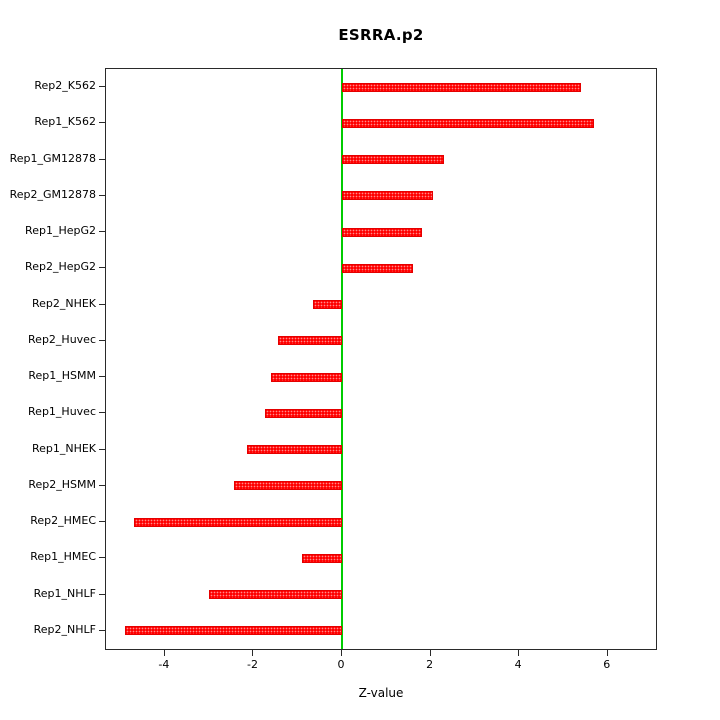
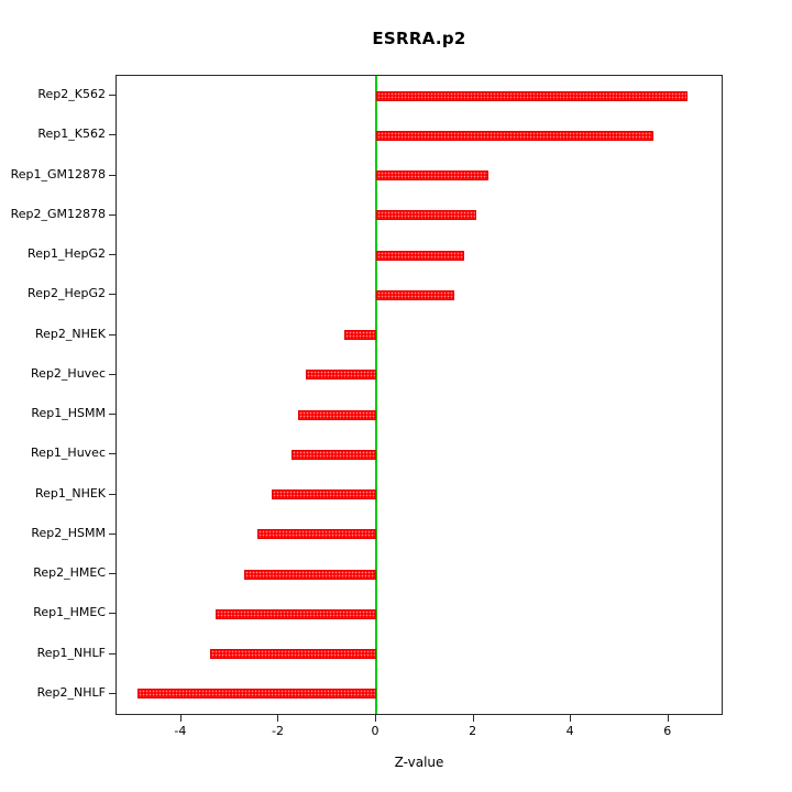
Rep2_K562: 5.4 -> 6.4
Rep2_HMEC: -4.7 -> -2.7
Rep1_HMEC: -0.9 -> -3.3
Rep1_NHLF: -3.0 -> -3.4
